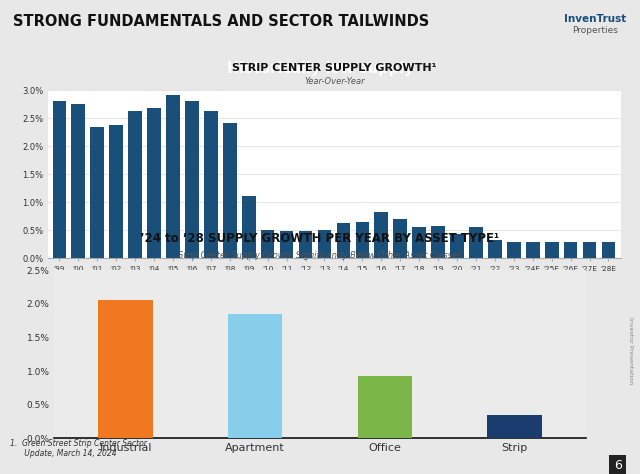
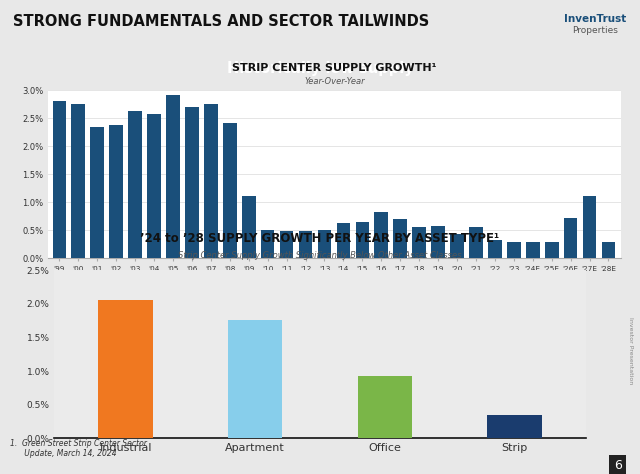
'04: 2.68% -> 2.58%
'06: 2.80% -> 2.70%
'07: 2.62% -> 2.76%
'26E: 0.30% -> 0.72%
'27E: 0.30% -> 1.12%
’24 to ’28 SUPPLY GROWTH PER YEAR BY ASSET TYPE¹/Apartment: 1.85% -> 1.76%
